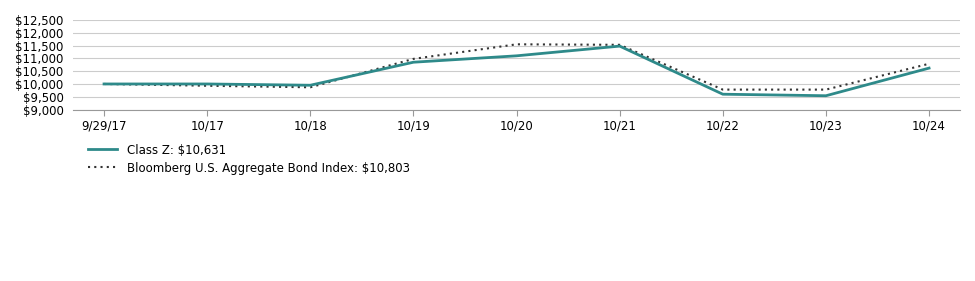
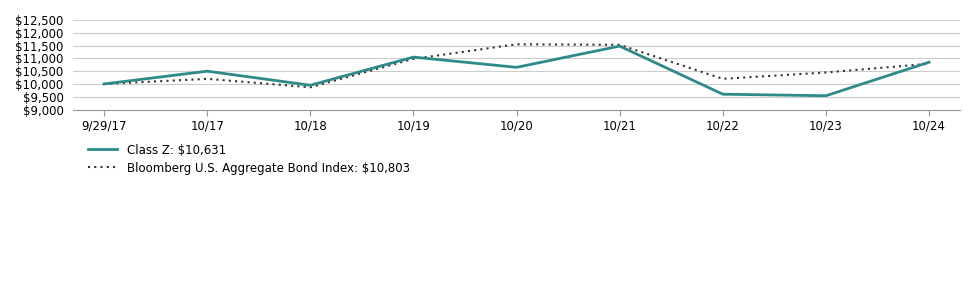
Class Z: $10,631/10/17: $10,000 -> $10,500
Bloomberg U.S. Aggregate Bond Index: $10,803/10/17: $9,930 -> $10,200
Class Z: $10,631/10/19: $10,850 -> $11,050
Class Z: $10,631/10/20: $11,100 -> $10,650
Bloomberg U.S. Aggregate Bond Index: $10,803/10/22: $9,780 -> $10,200
Bloomberg U.S. Aggregate Bond Index: $10,803/10/23: $9,780 -> $10,450
Class Z: $10,631/10/24: $10,620 -> $10,850
